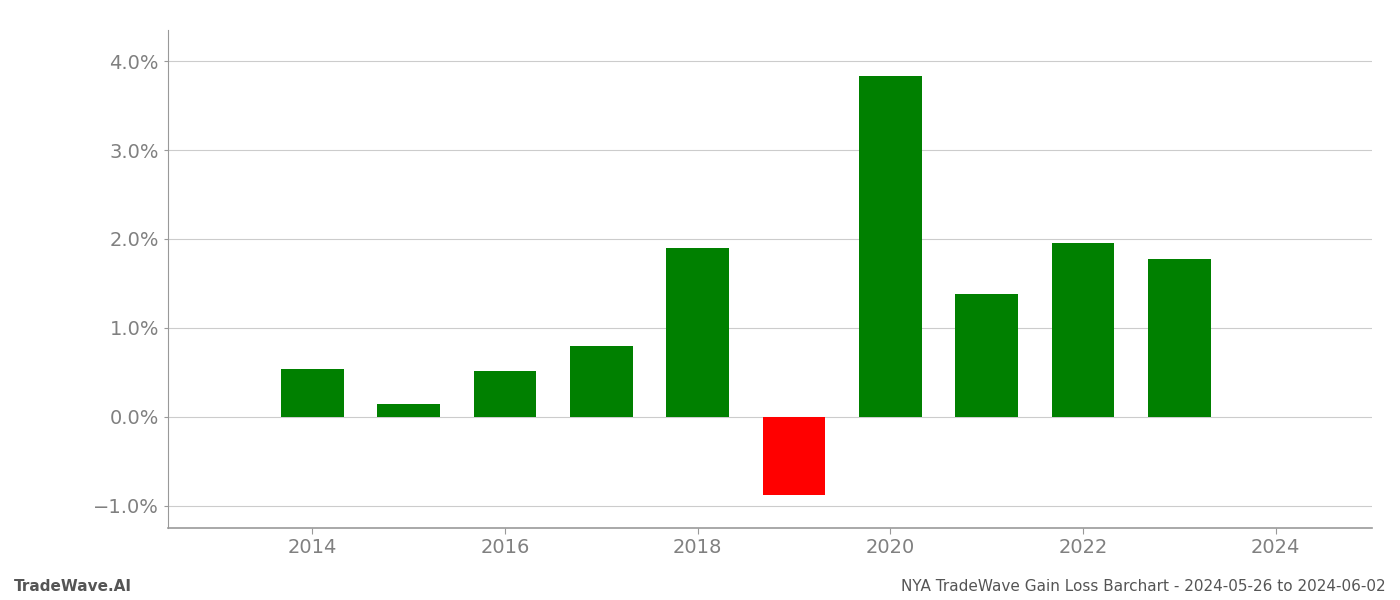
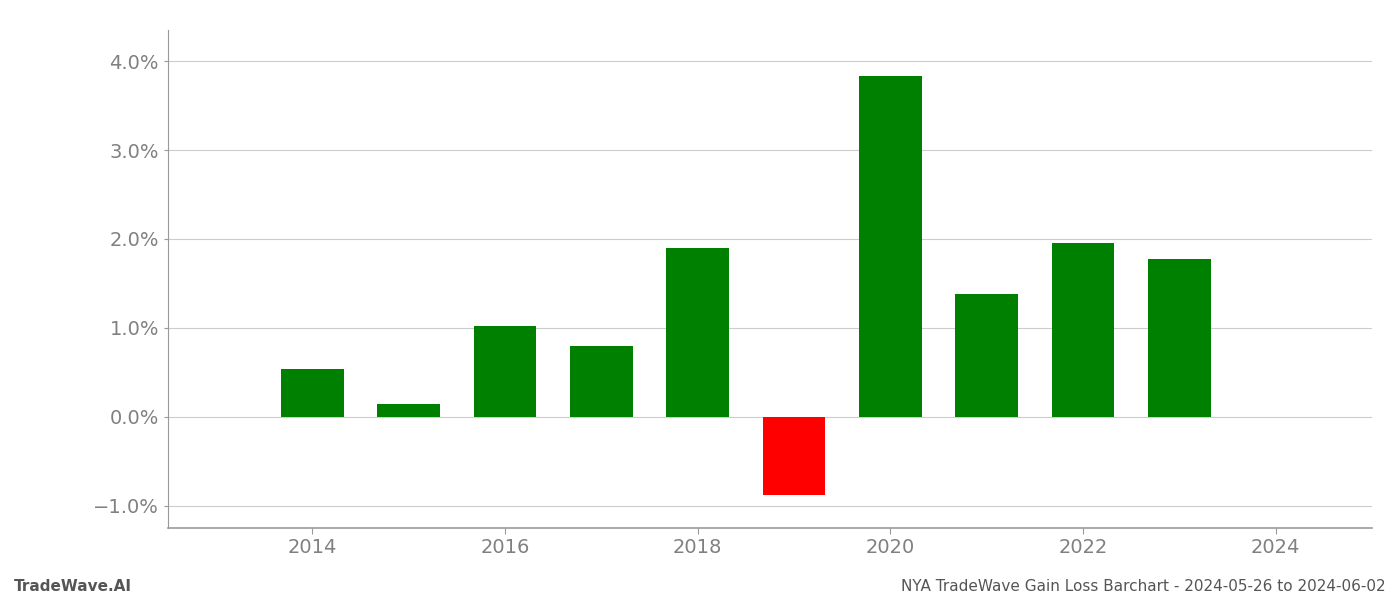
2016: 0.52% -> 1.02%
